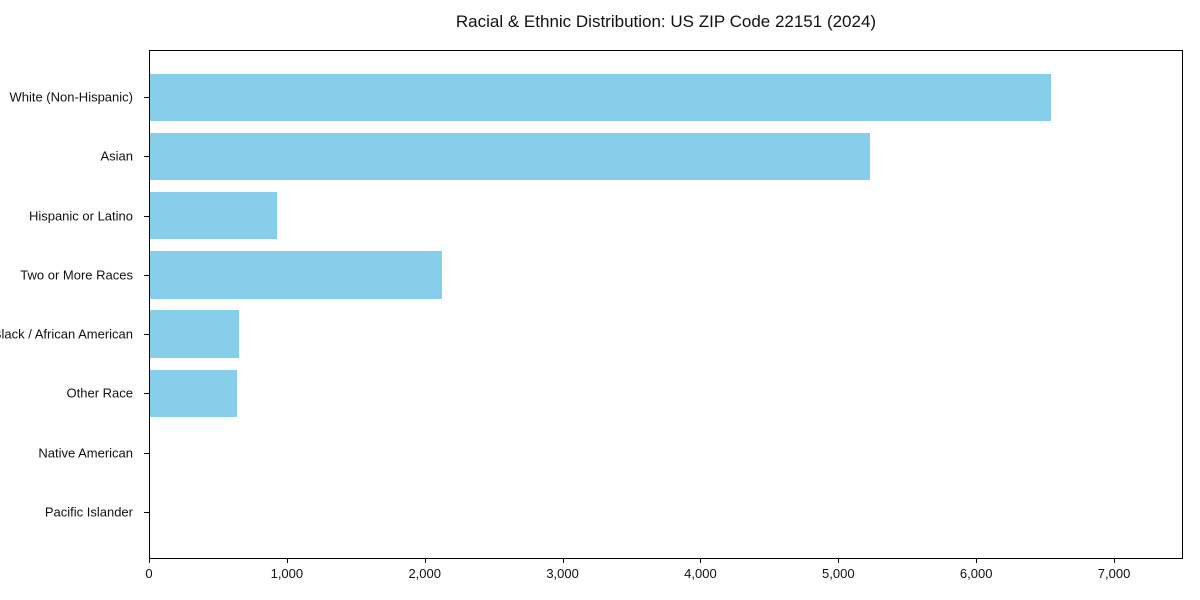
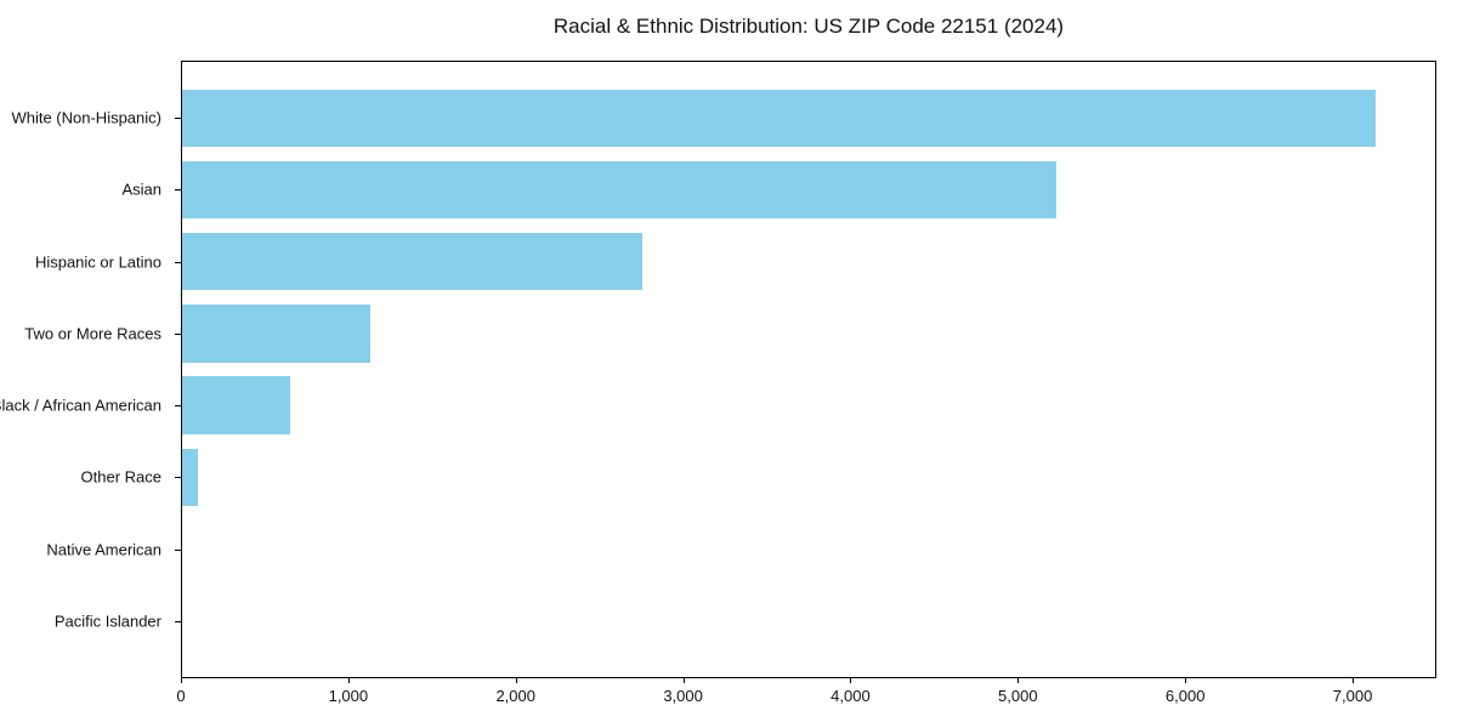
White (Non-Hispanic): 6550 -> 7140
Hispanic or Latino: 920 -> 2760
Two or More Races: 2120 -> 1120
Other Race: 630 -> 100
